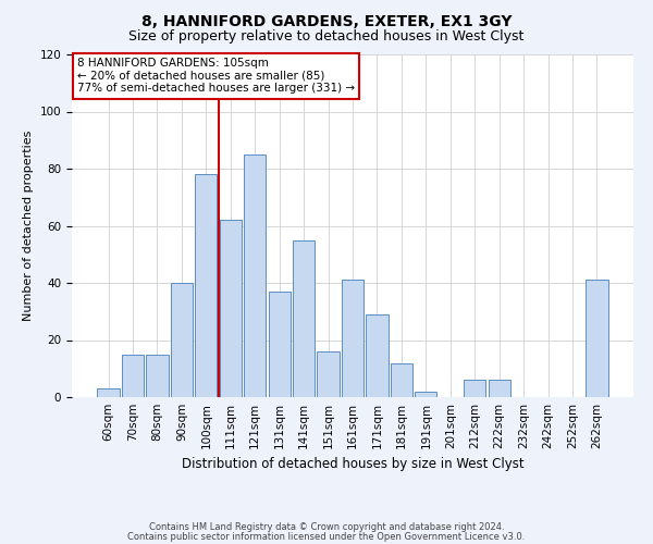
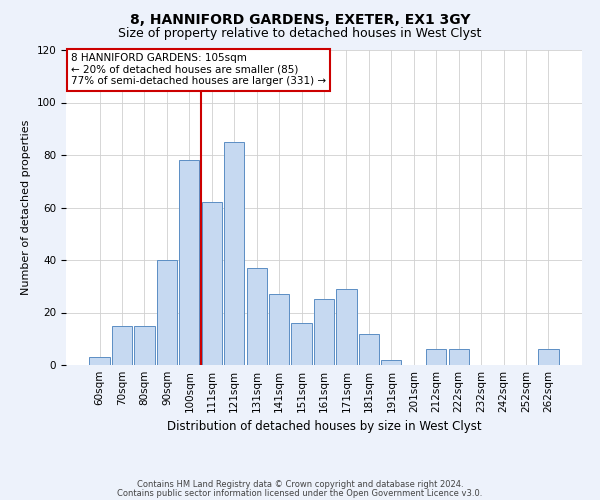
141sqm: 55 -> 27
161sqm: 41 -> 25
262sqm: 41 -> 6
